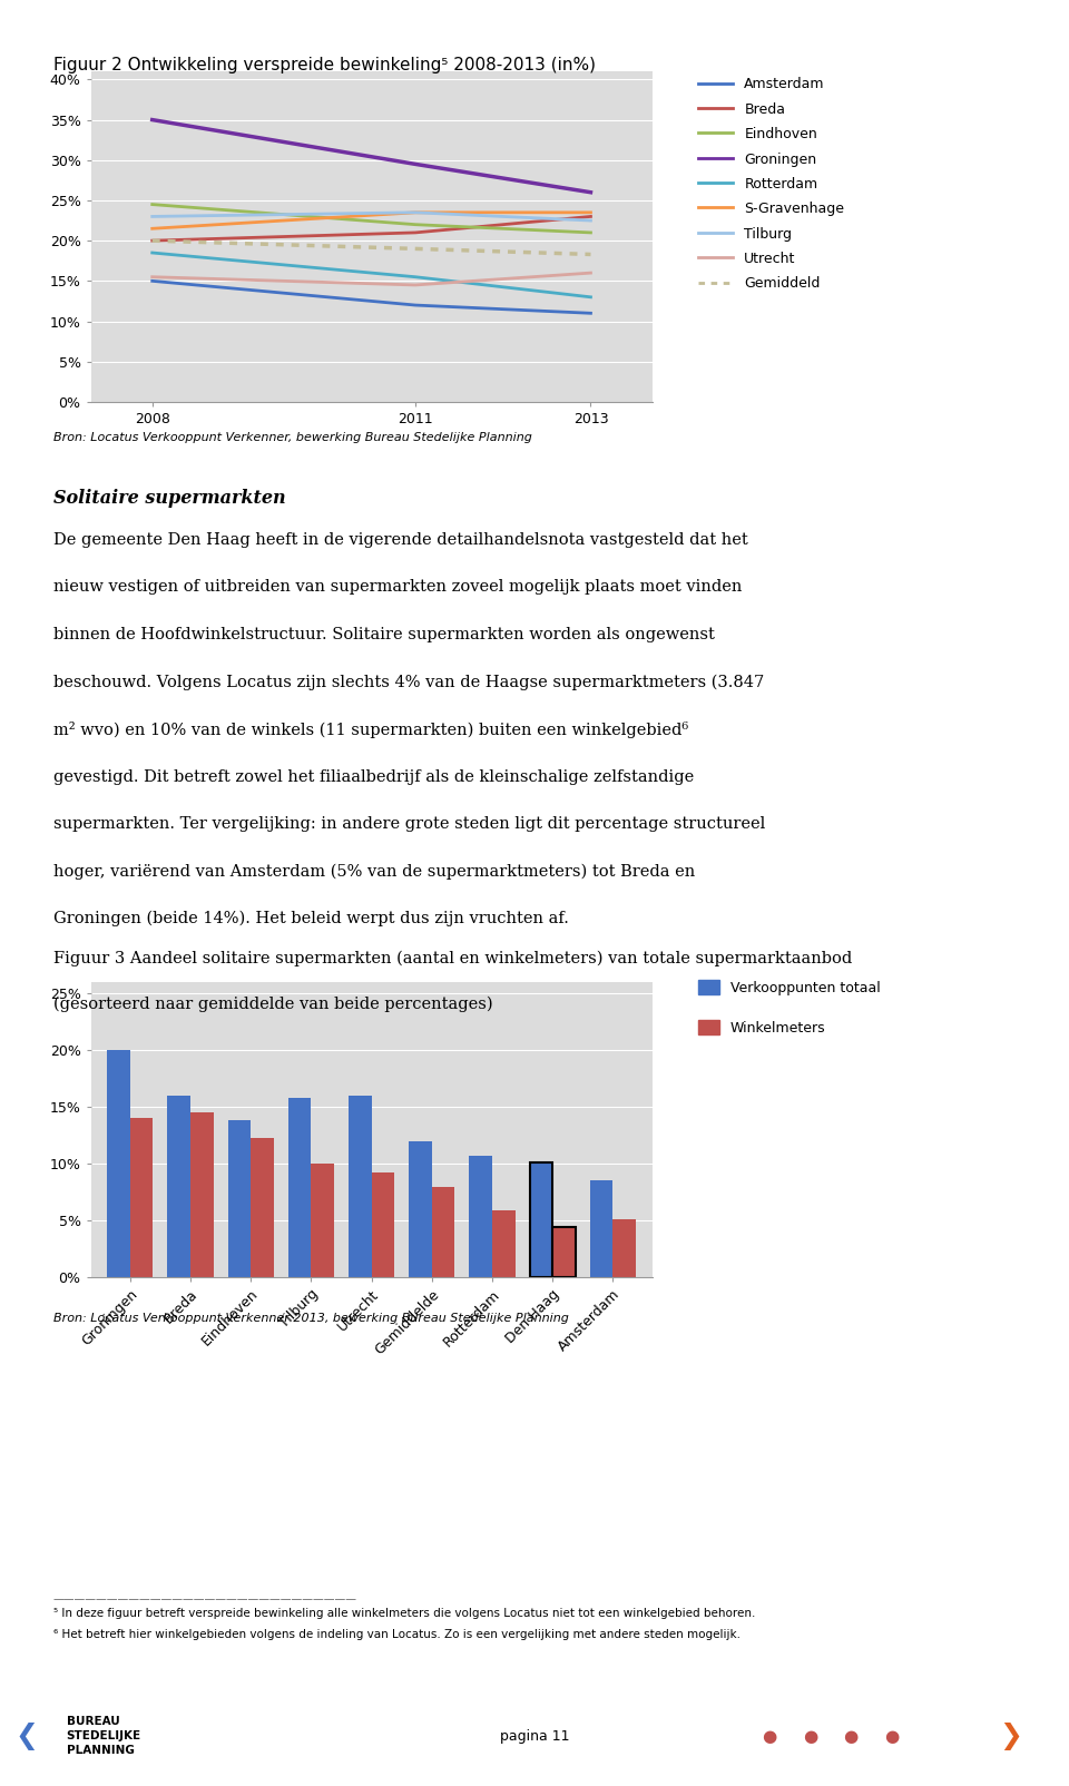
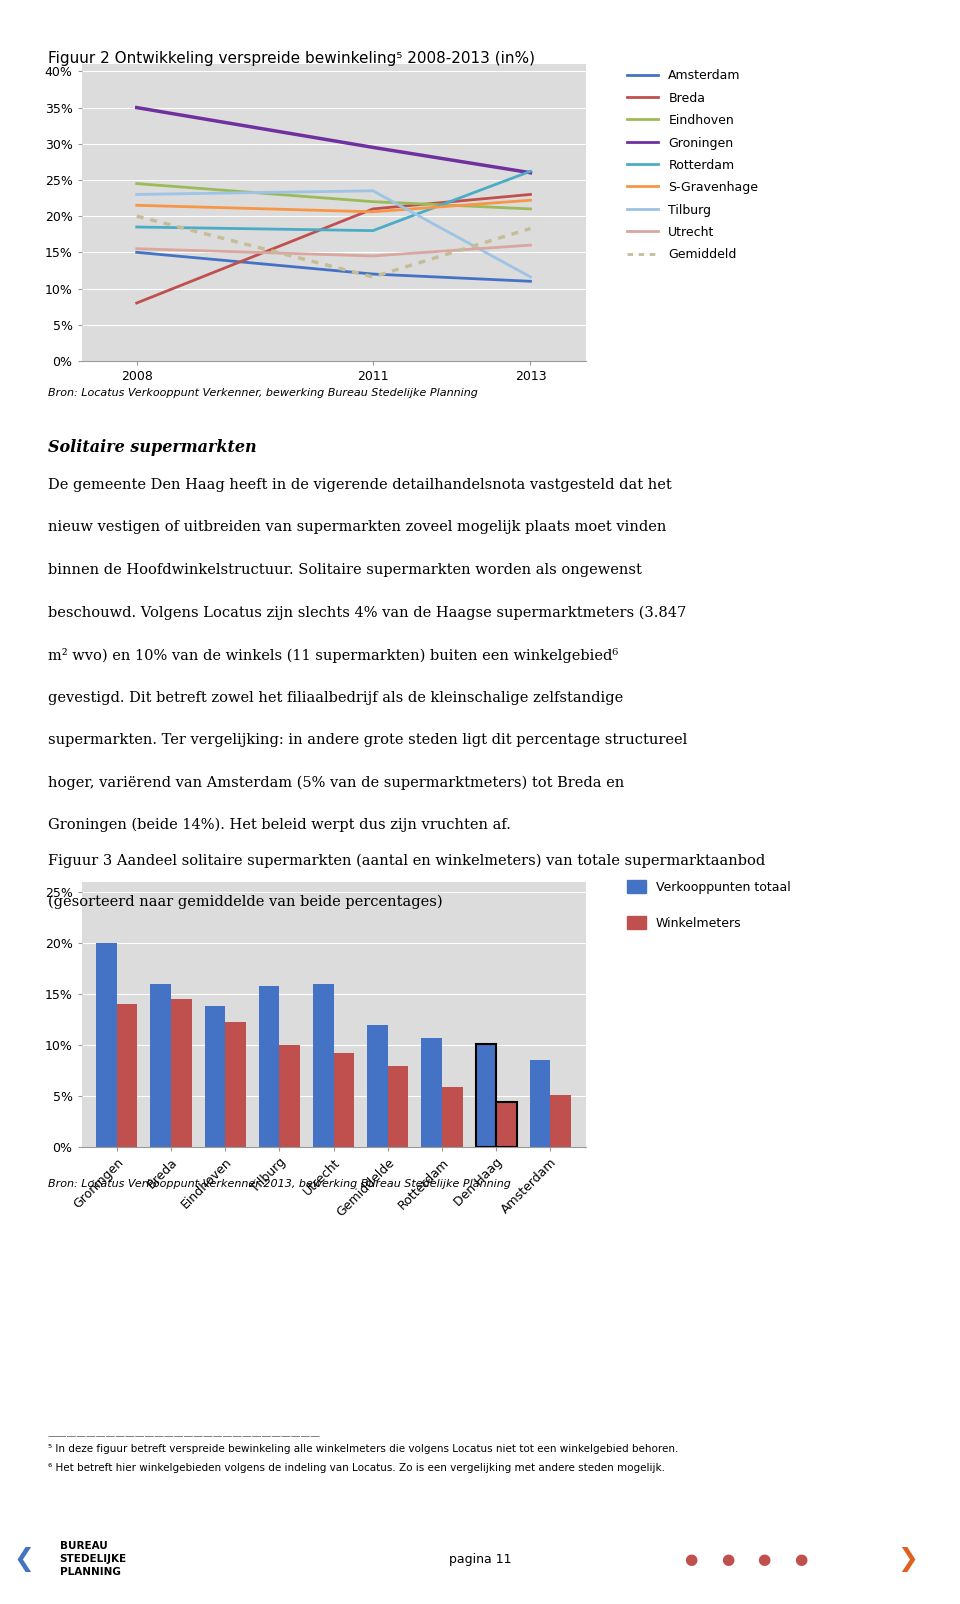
Breda/2008: 20% -> 8%
Rotterdam/2011: 15.5% -> 18.0%
S-Gravenhage/2011: 23.5% -> 20.6%
Gemiddeld/2011: 19.0% -> 11.6%
Rotterdam/2013: 13.0% -> 26.2%
S-Gravenhage/2013: 23.5% -> 22.2%
Tilburg/2013: 22.5% -> 11.6%
